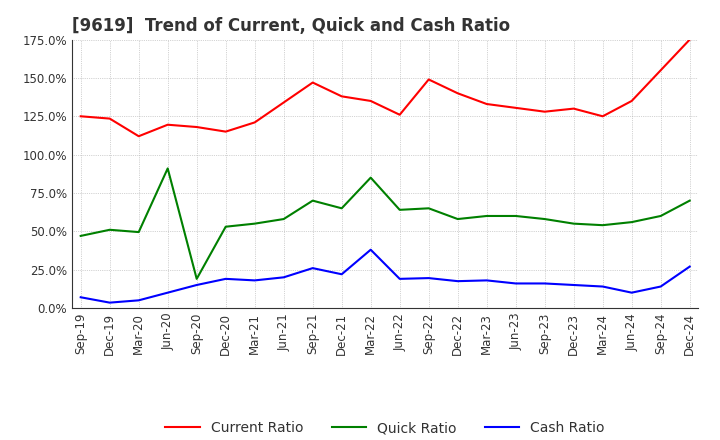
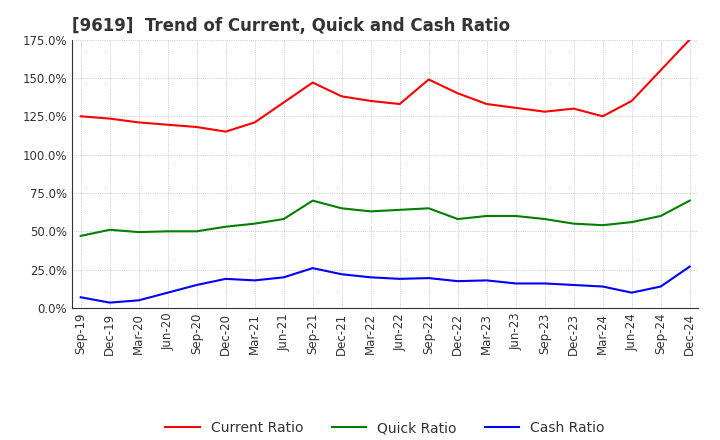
Current Ratio/Mar-20: 112% -> 121%
Quick Ratio/Jun-20: 91% -> 50%
Quick Ratio/Sep-20: 19% -> 50%
Quick Ratio/Mar-22: 85% -> 63%
Cash Ratio/Mar-22: 38% -> 20%
Current Ratio/Jun-22: 126% -> 133%
